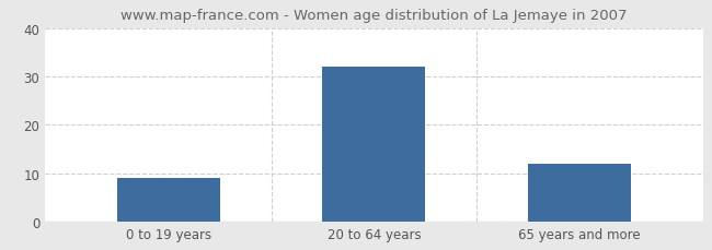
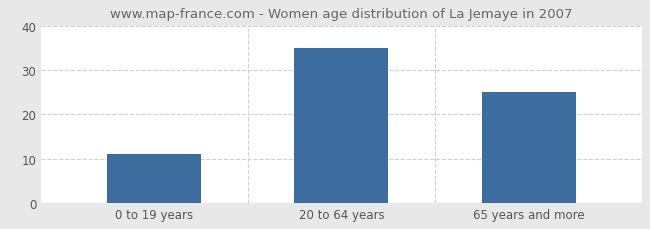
0 to 19 years: 9 -> 11
20 to 64 years: 32 -> 35
65 years and more: 12 -> 25
